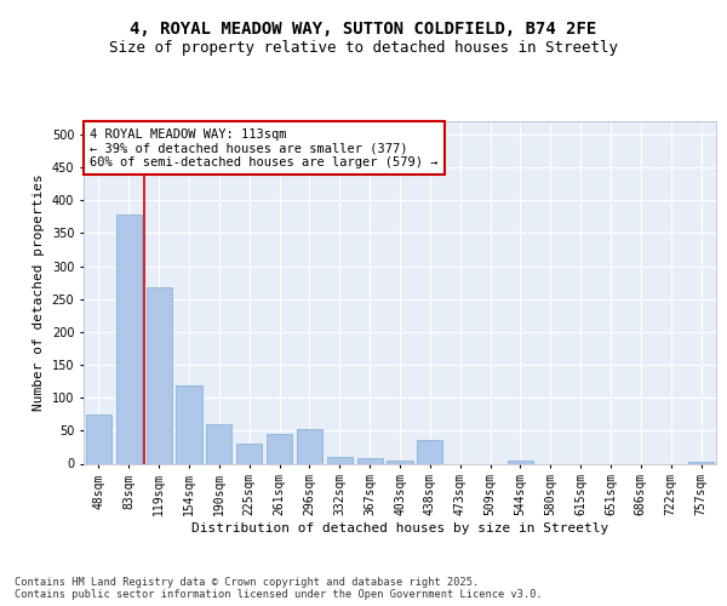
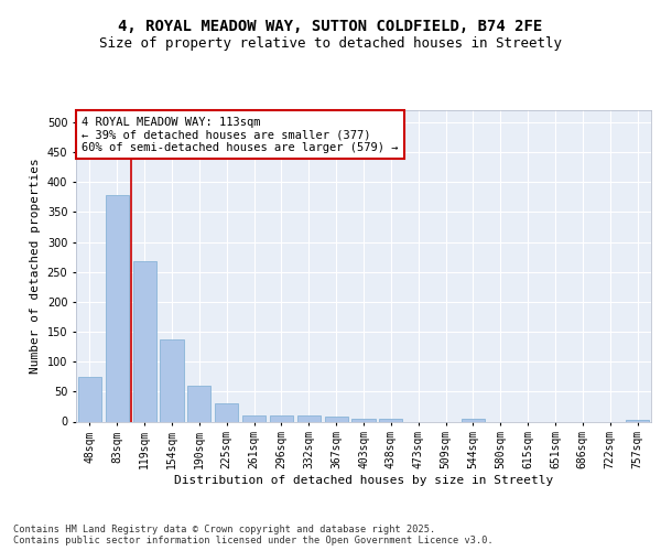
154sqm: 118 -> 137
261sqm: 46 -> 10
296sqm: 52 -> 10
438sqm: 36 -> 5
